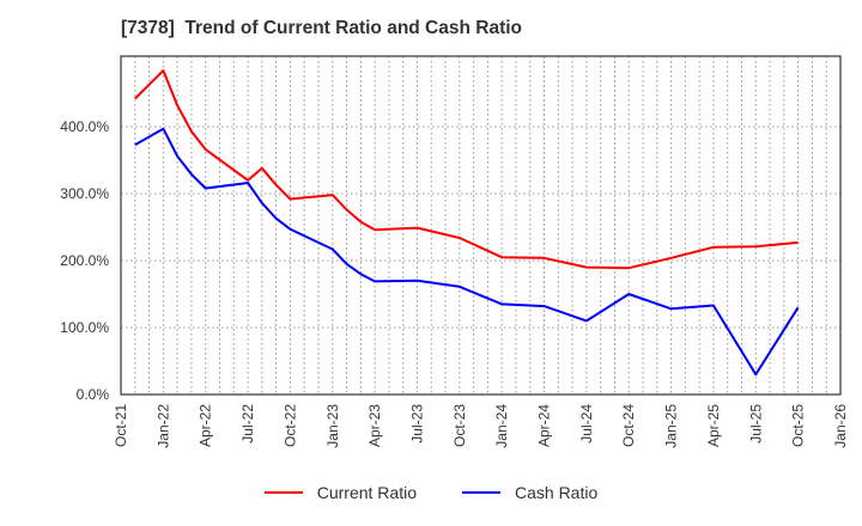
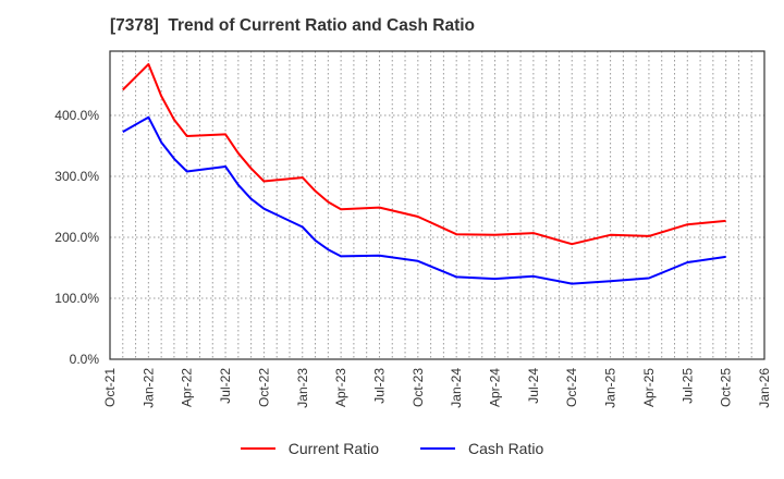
Current Ratio/Jul-22: 320% -> 370%
Current Ratio/Jul-24: 190% -> 210%
Cash Ratio/Jul-24: 110% -> 140%
Cash Ratio/Oct-24: 150% -> 120%
Current Ratio/Apr-25: 220% -> 200%
Cash Ratio/Jul-25: 30% -> 160%
Cash Ratio/Oct-25: 130% -> 170%
